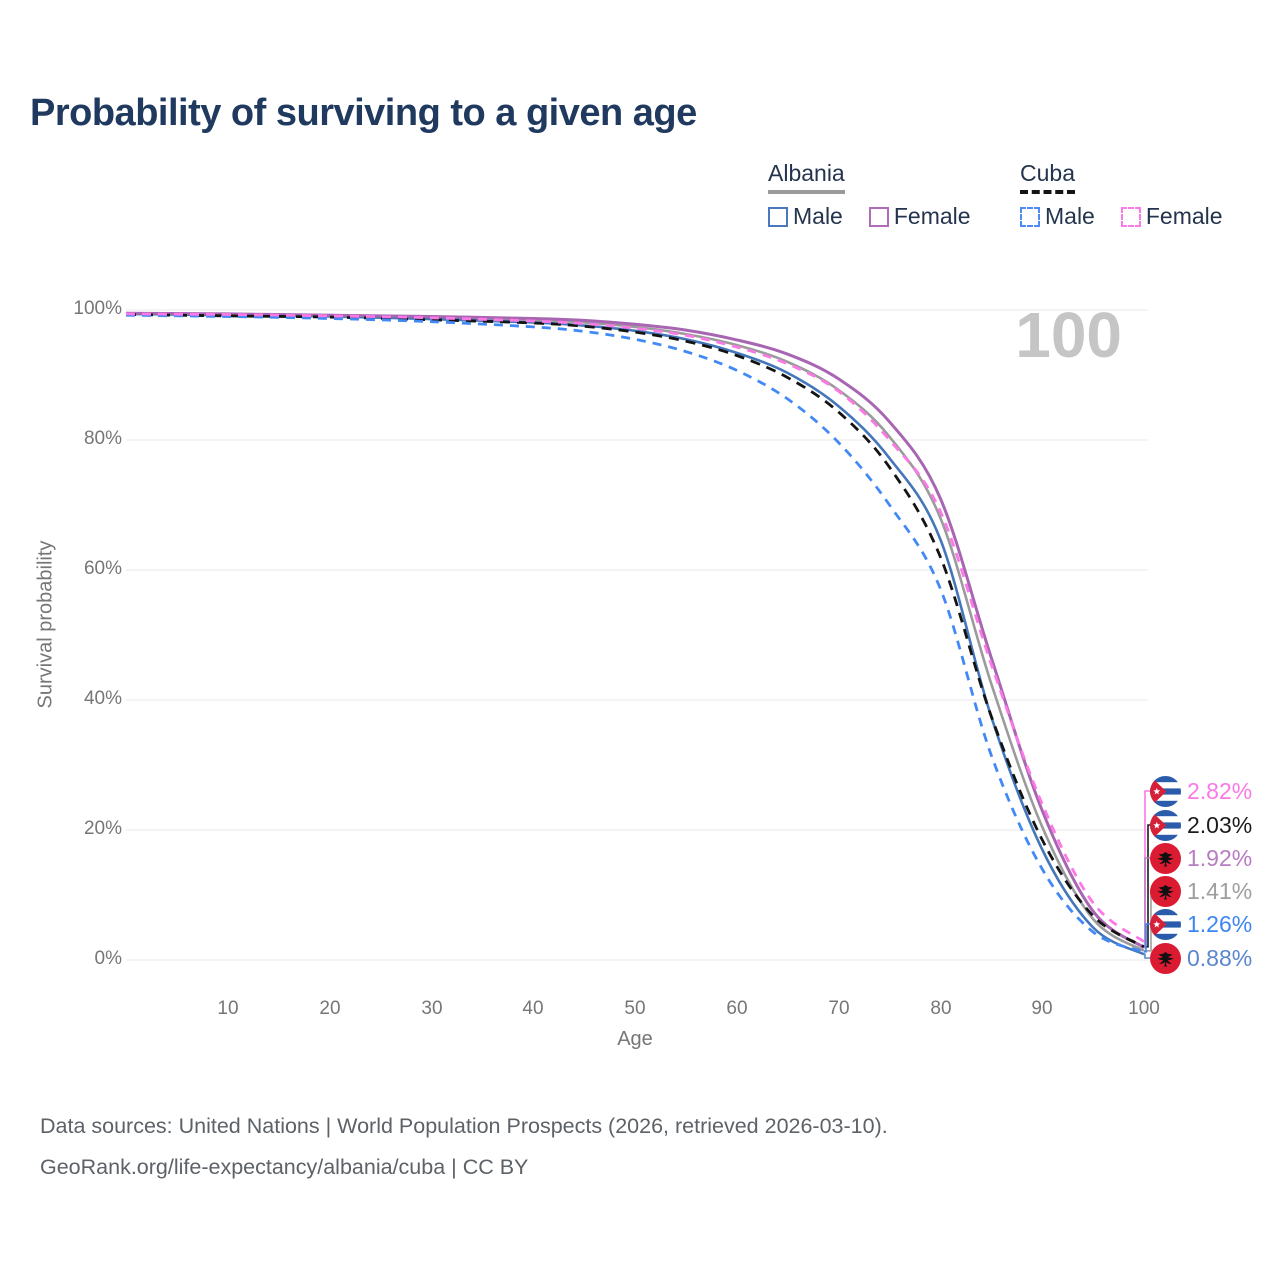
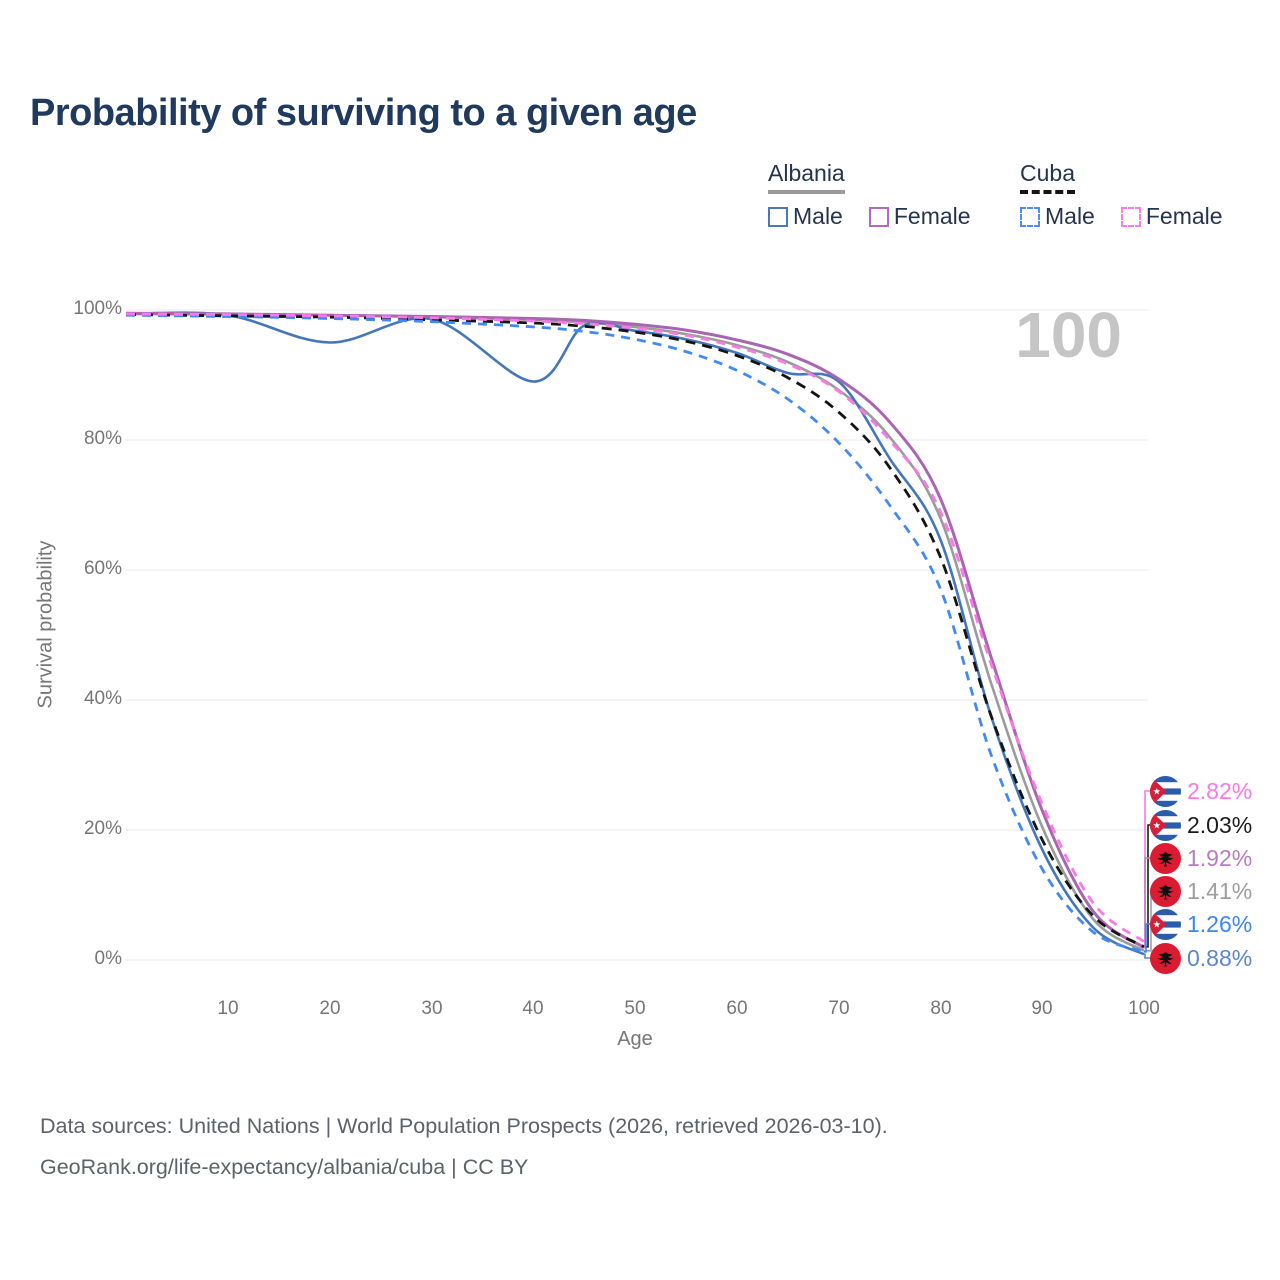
Albania Male/20: 99% -> 95%
Albania Male/40: 98% -> 89%
Albania Male/70: 85% -> 89%
